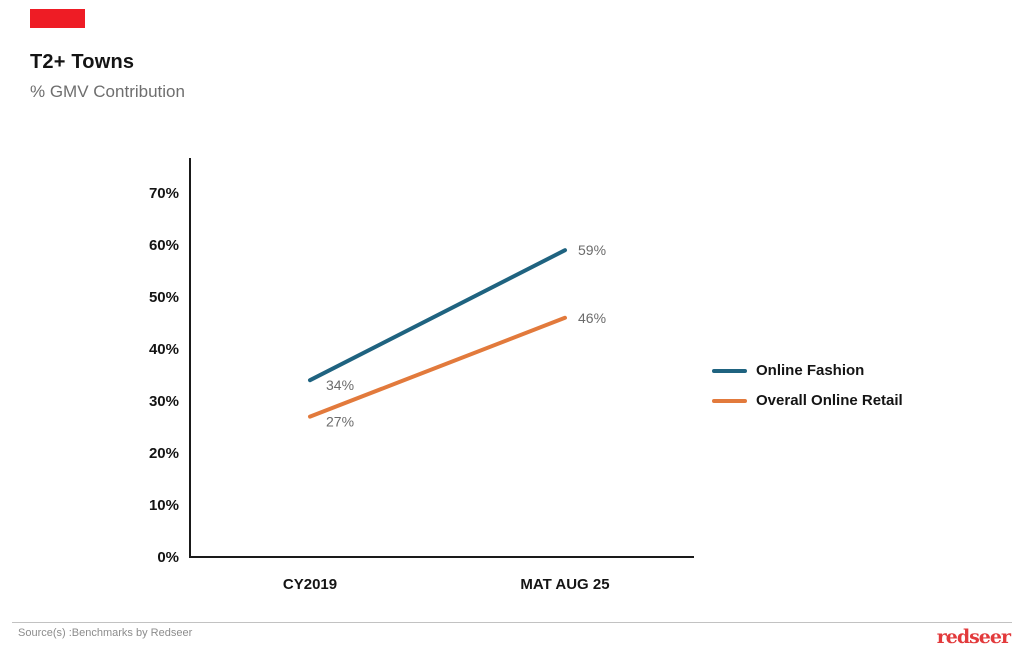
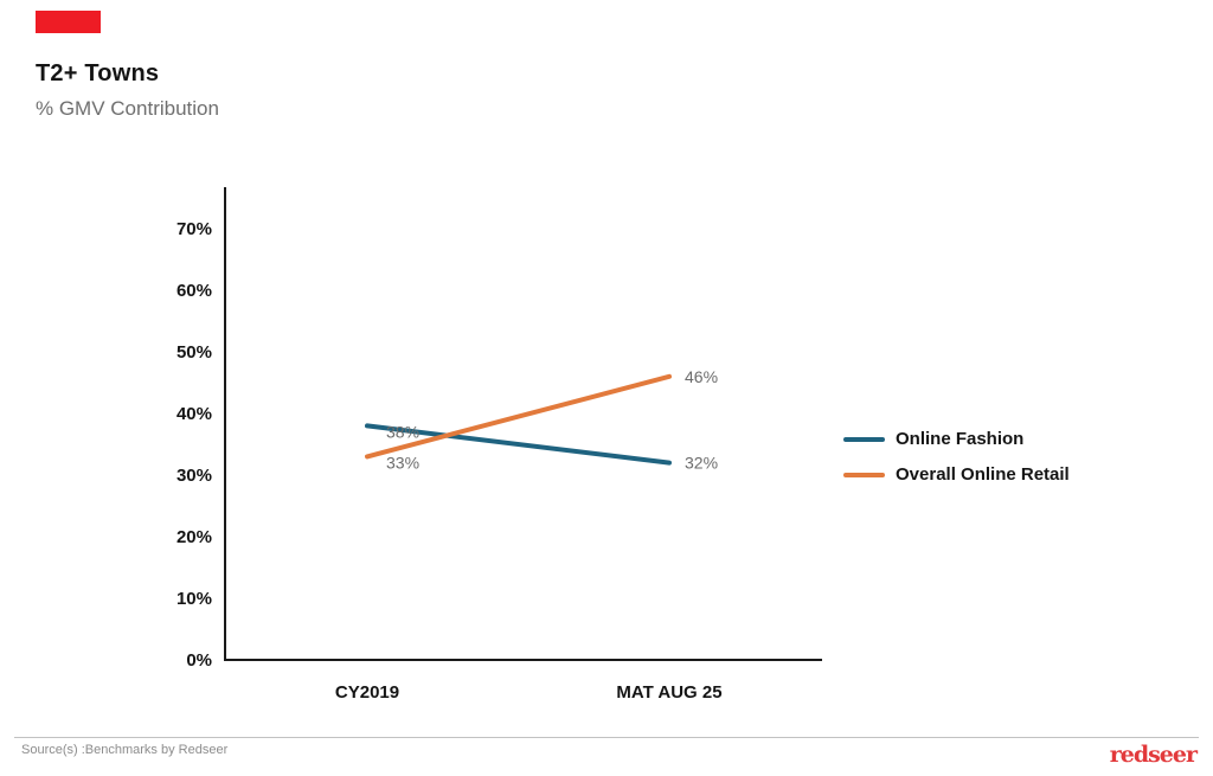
Online Fashion/CY2019: 34% -> 38%
Overall Online Retail/CY2019: 27% -> 33%
Online Fashion/MAT AUG 25: 59% -> 32%
